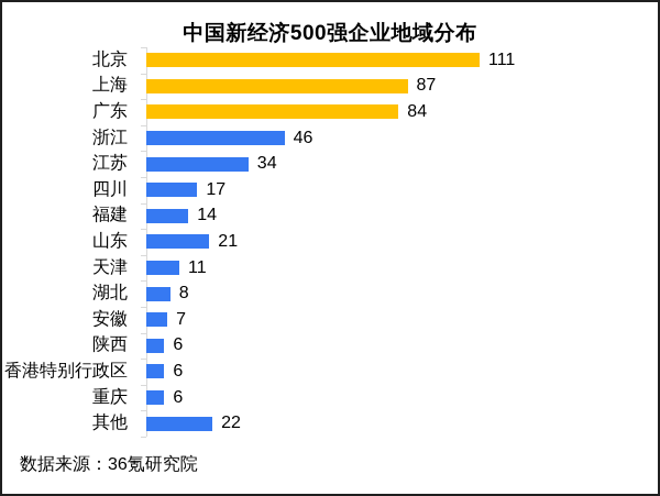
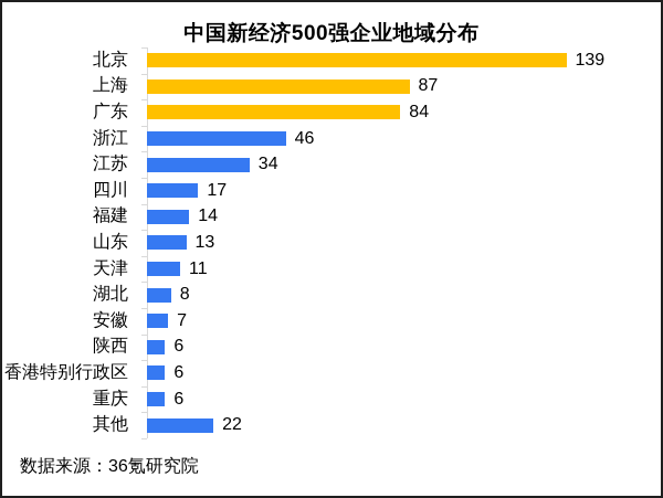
北京: 111 -> 139
山东: 21 -> 13
